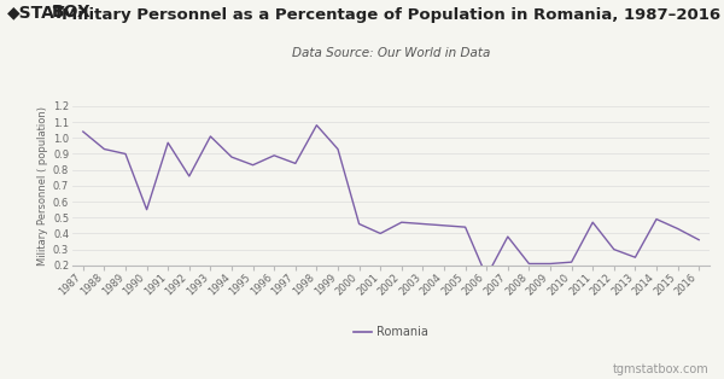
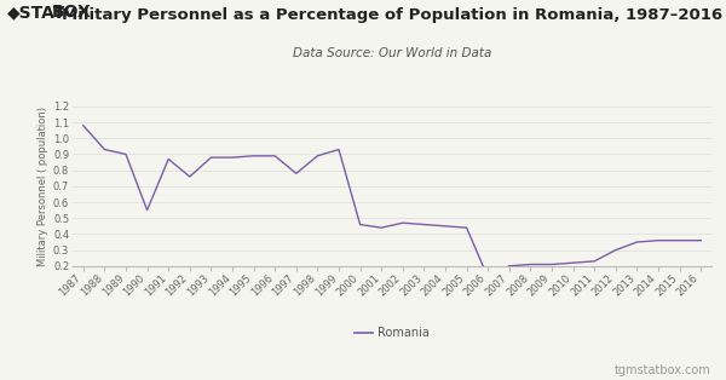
1987: 1.04 -> 1.08
1991: 0.97 -> 0.87
1993: 1.01 -> 0.88
1995: 0.83 -> 0.89
1997: 0.84 -> 0.78
1998: 1.08 -> 0.89
2001: 0.40 -> 0.44
2007: 0.38 -> 0.20
2011: 0.47 -> 0.23
2013: 0.25 -> 0.35
2014: 0.49 -> 0.36
2015: 0.43 -> 0.36
